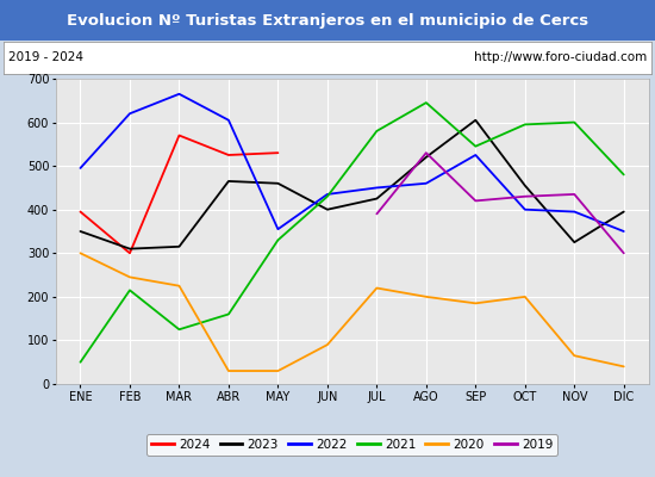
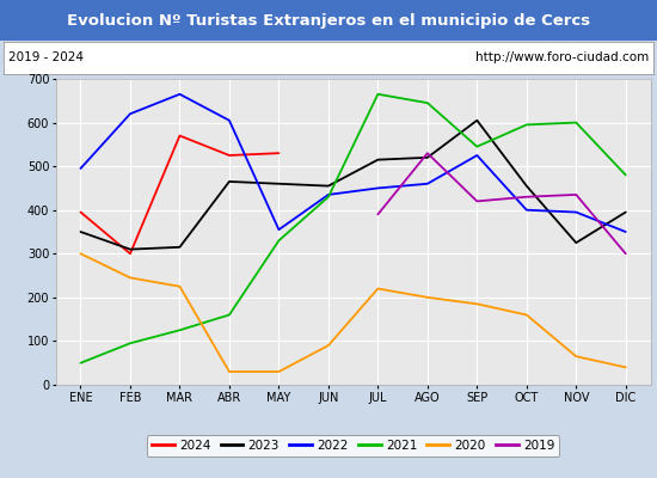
2021/FEB: 215 -> 95
2023/JUN: 400 -> 455
2023/JUL: 425 -> 515
2021/JUL: 580 -> 665
2020/OCT: 200 -> 160
